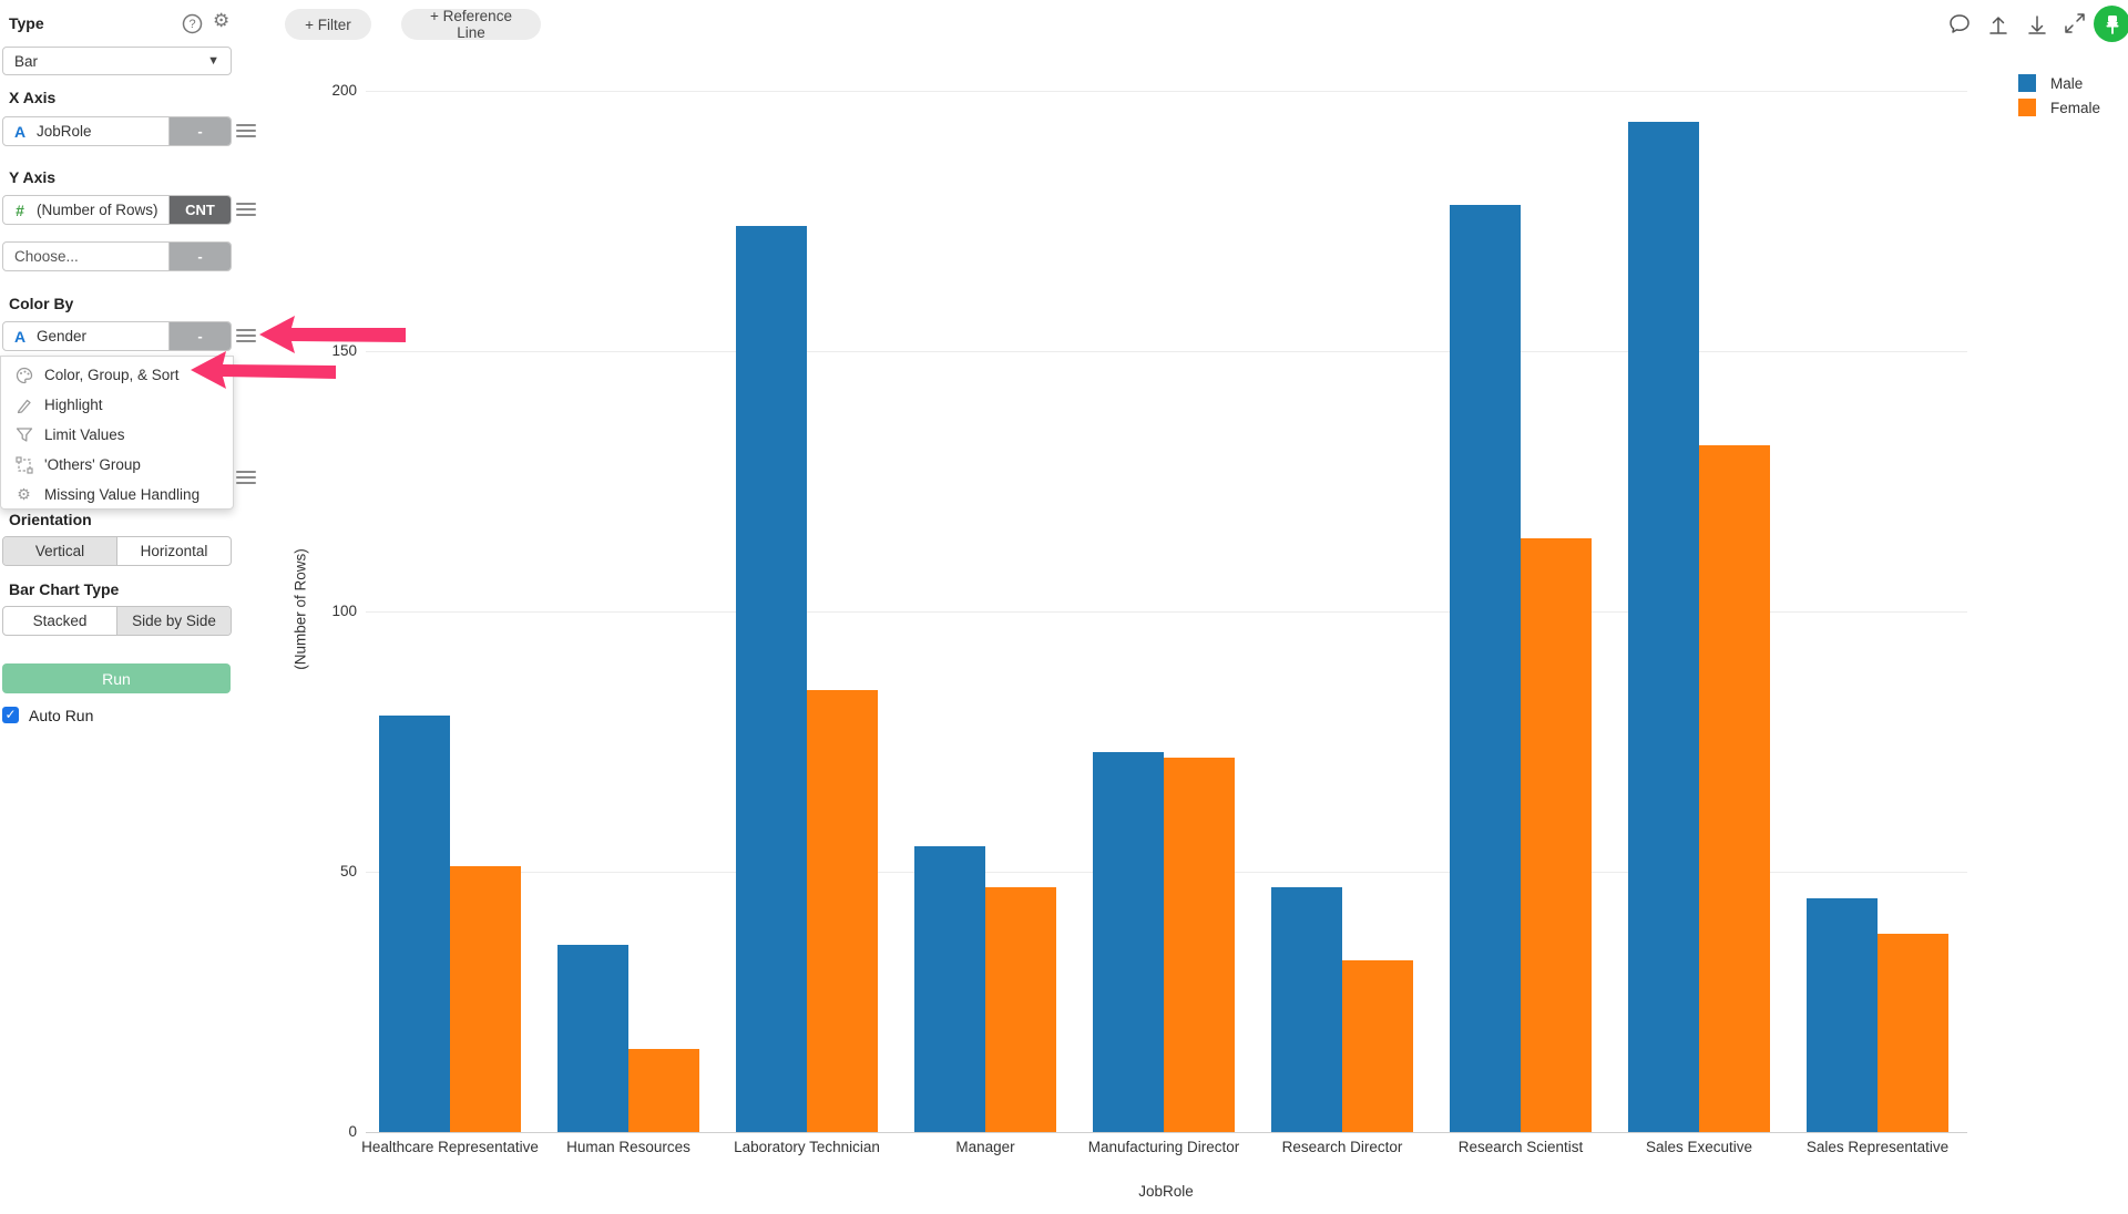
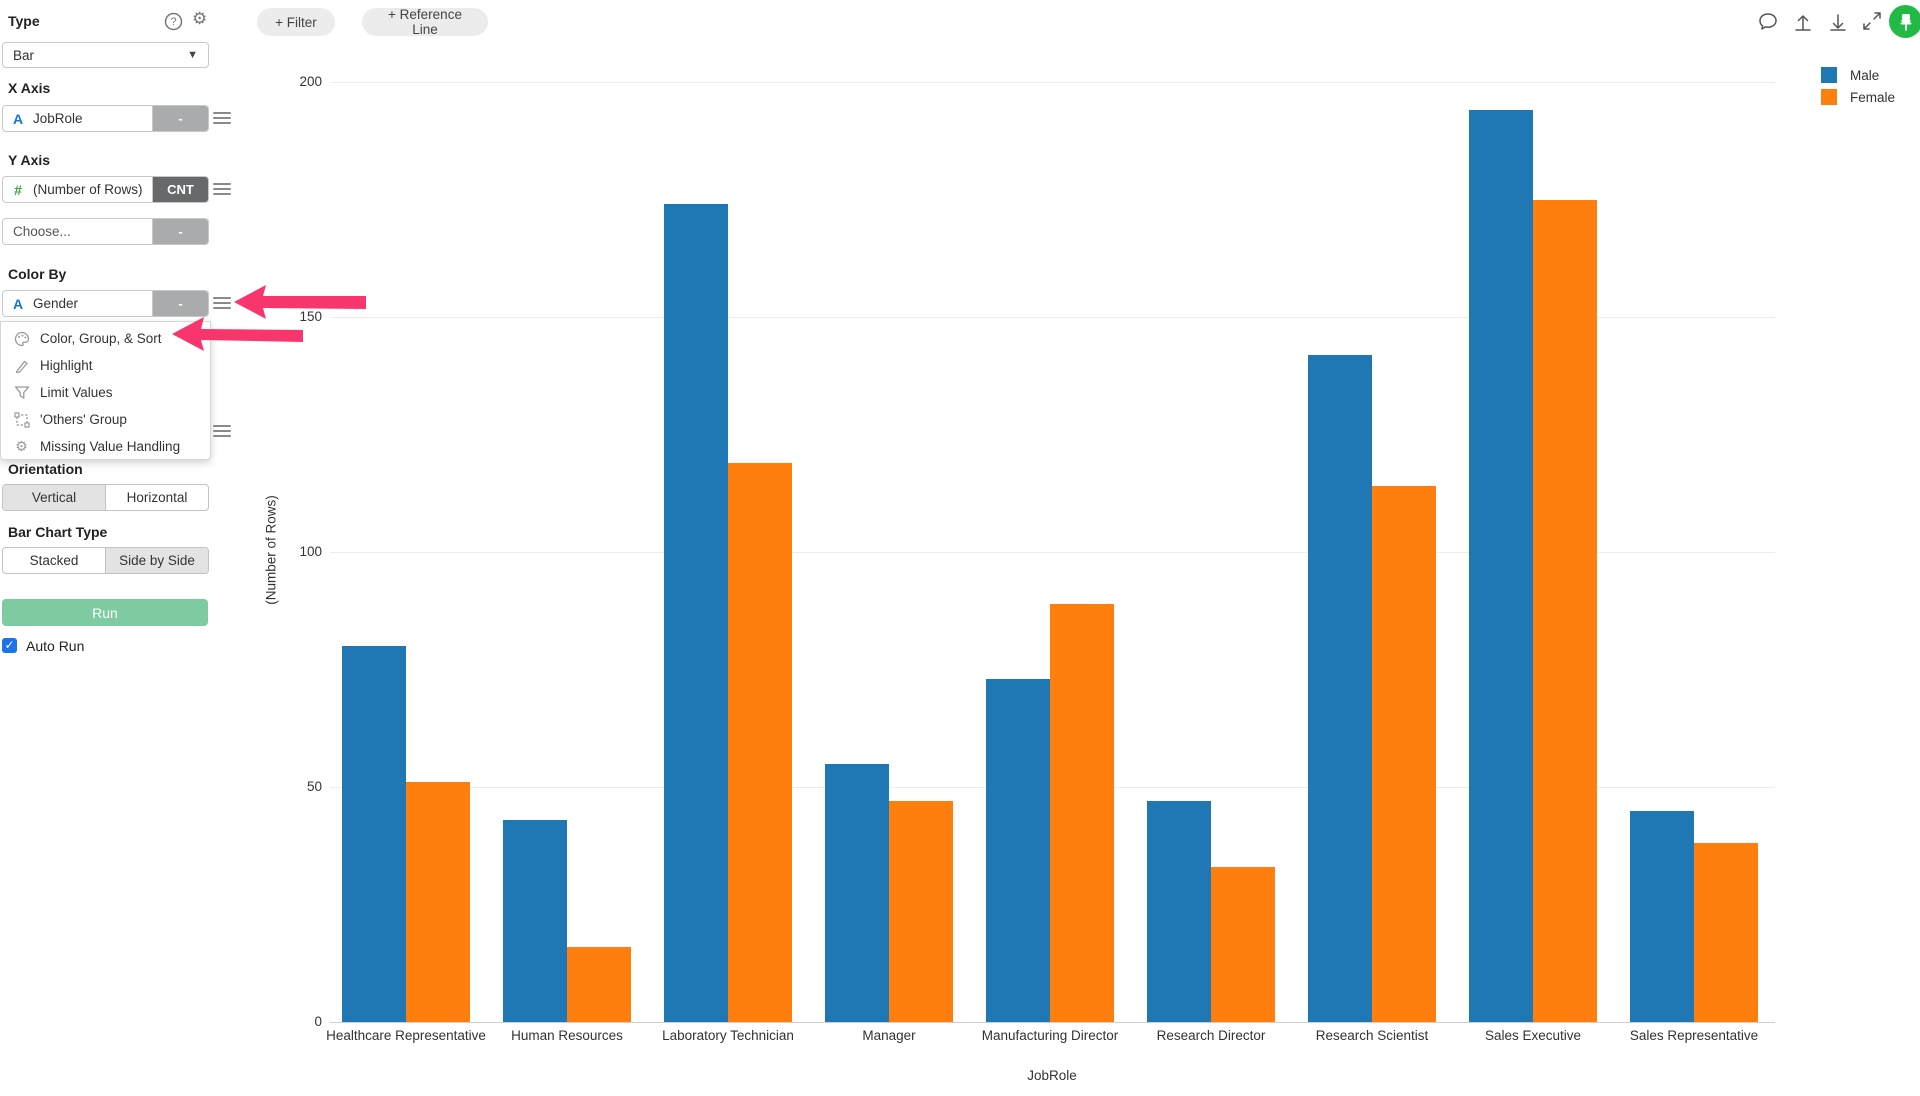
Male/Human Resources: 36 -> 43
Female/Laboratory Technician: 85 -> 119
Female/Manufacturing Director: 72 -> 89
Male/Research Scientist: 178 -> 142
Female/Sales Executive: 132 -> 175
